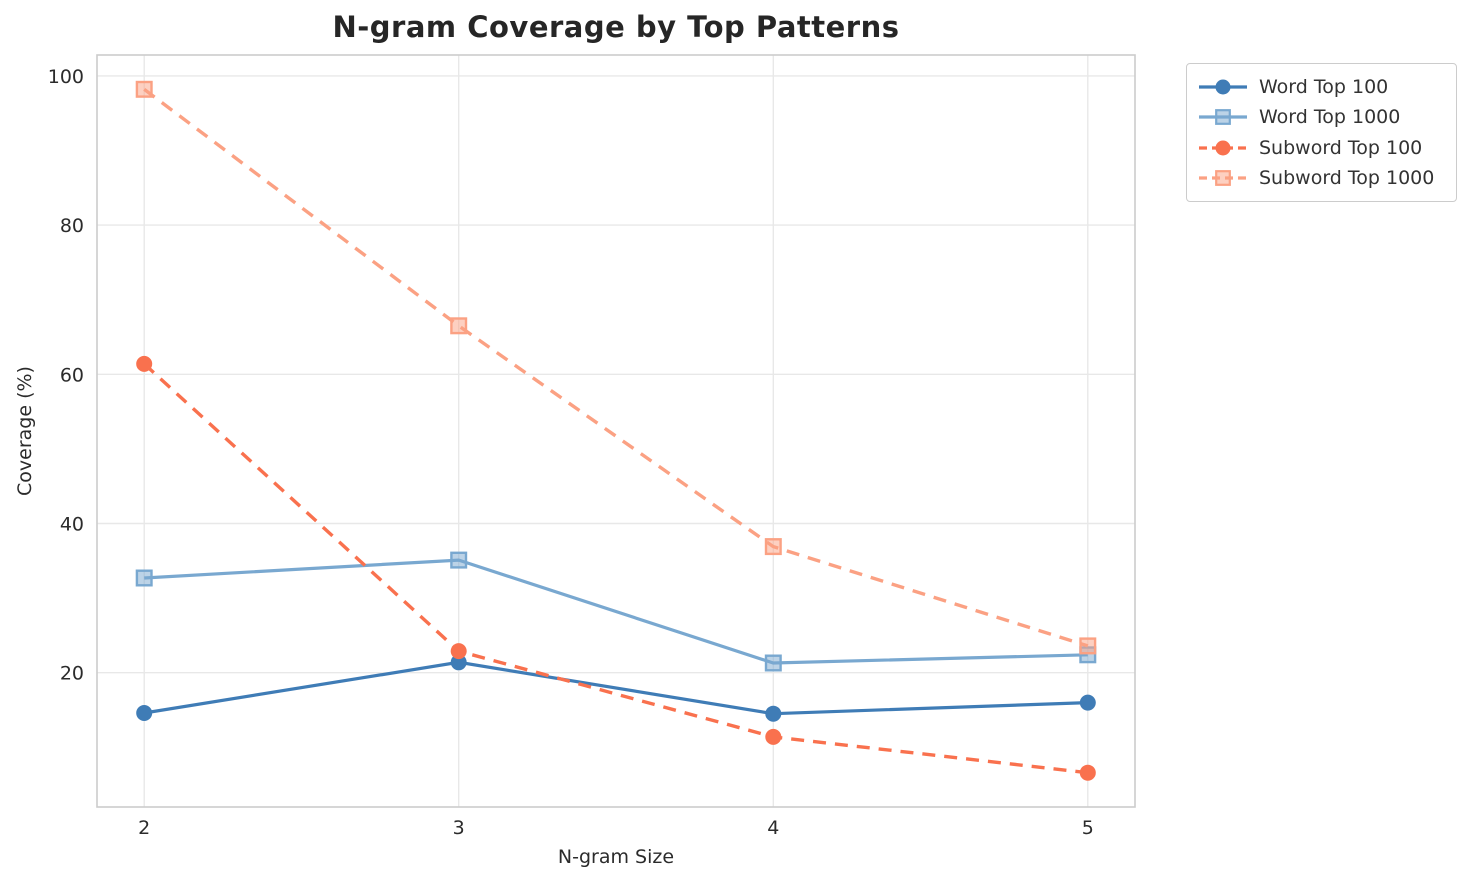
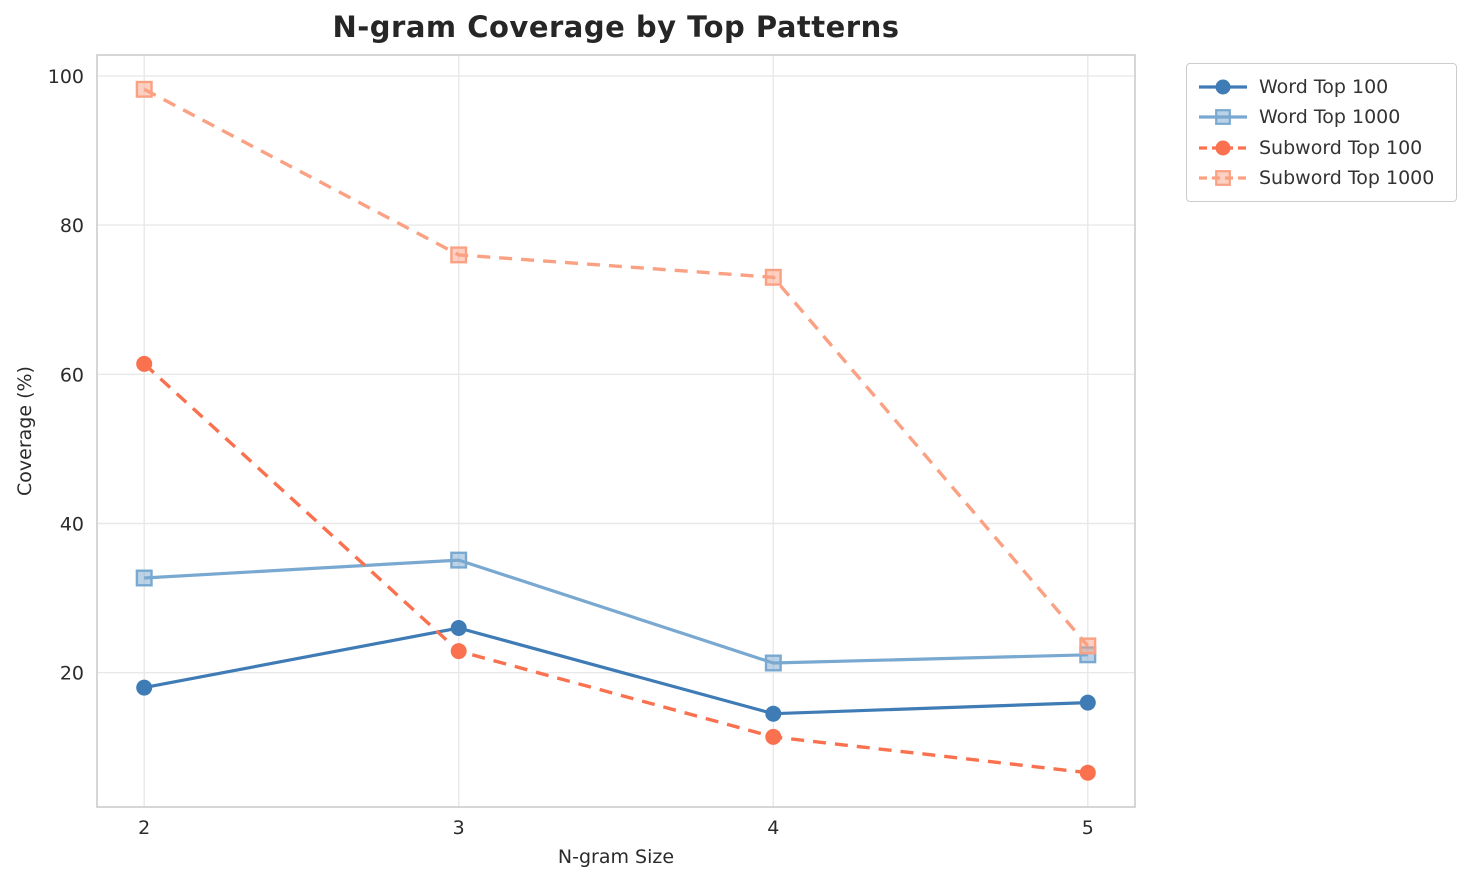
Word Top 100/2: 15 -> 18
Word Top 100/3: 21 -> 26
Subword Top 1000/3: 66 -> 76
Subword Top 1000/4: 37 -> 73
